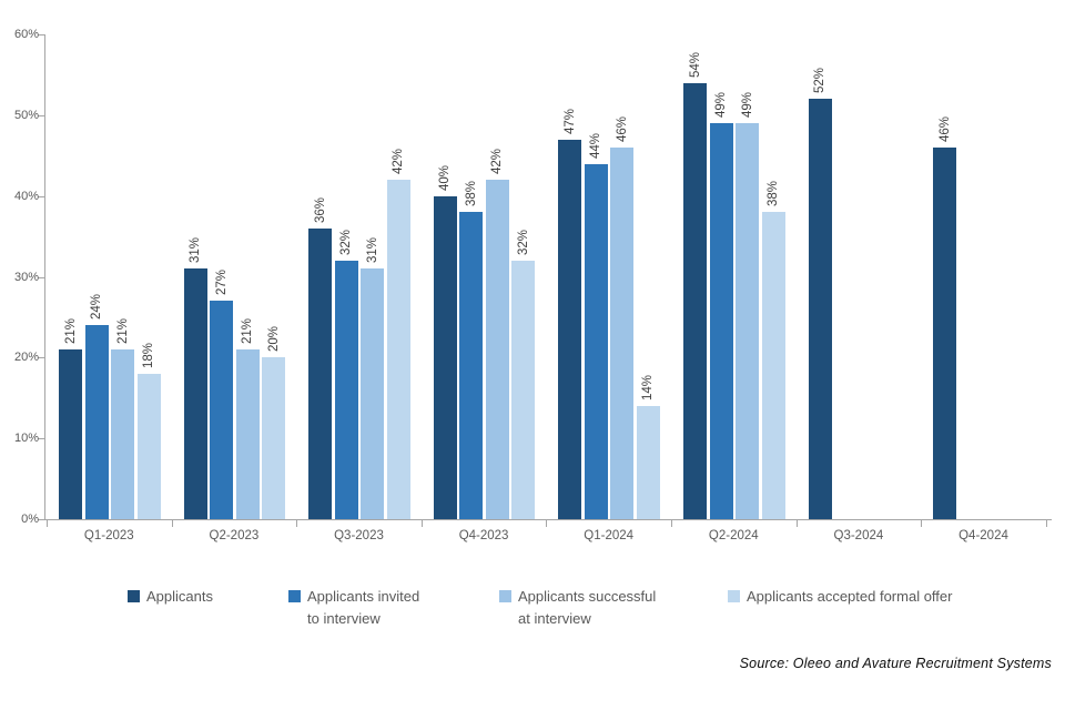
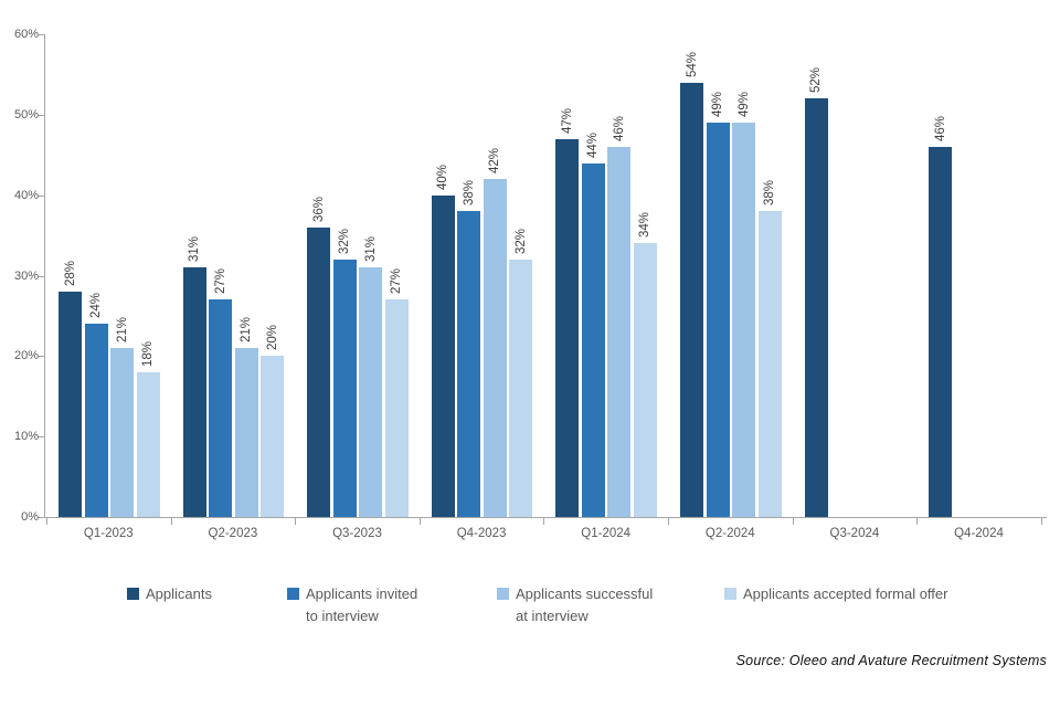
Applicants/Q1-2023: 21% -> 28%
Applicants accepted formal offer/Q3-2023: 42% -> 27%
Applicants accepted formal offer/Q1-2024: 14% -> 34%
